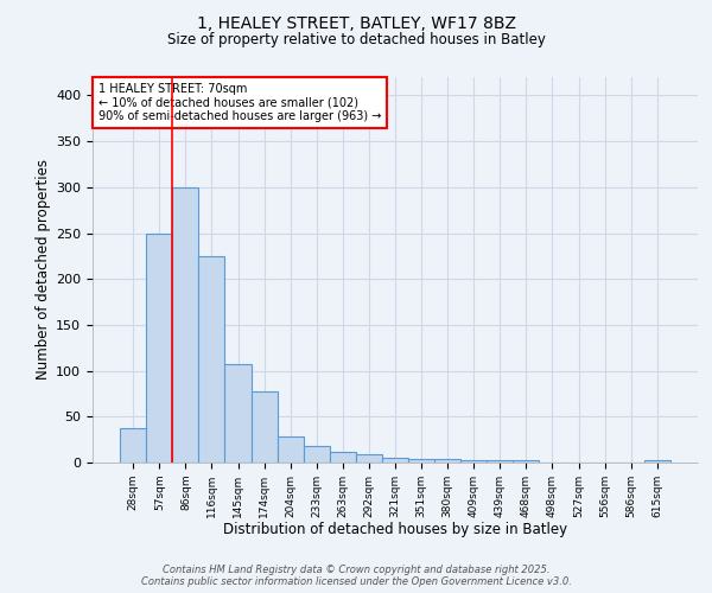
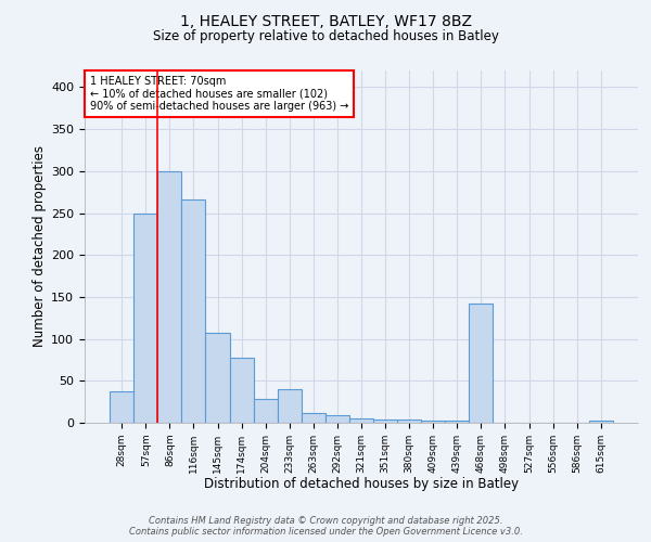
116sqm: 225 -> 266
233sqm: 18 -> 40
468sqm: 3 -> 142
